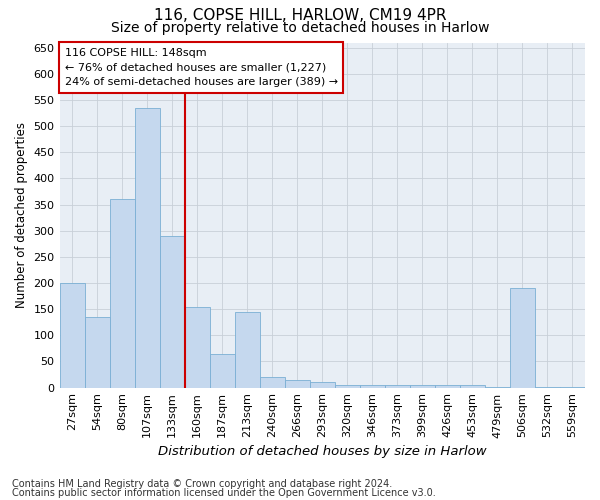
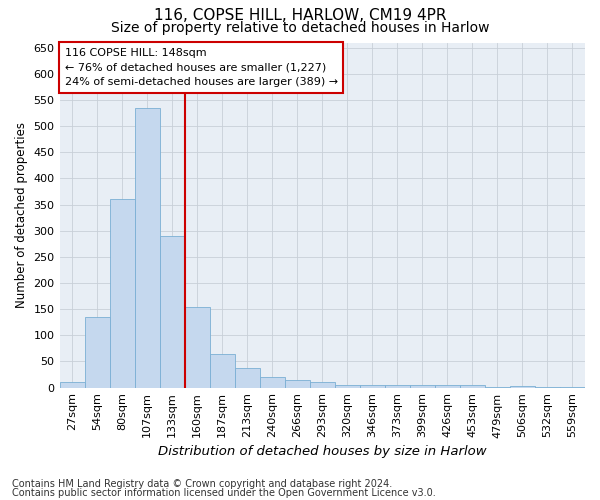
27sqm: 200 -> 10
213sqm: 144 -> 38
506sqm: 190 -> 3
